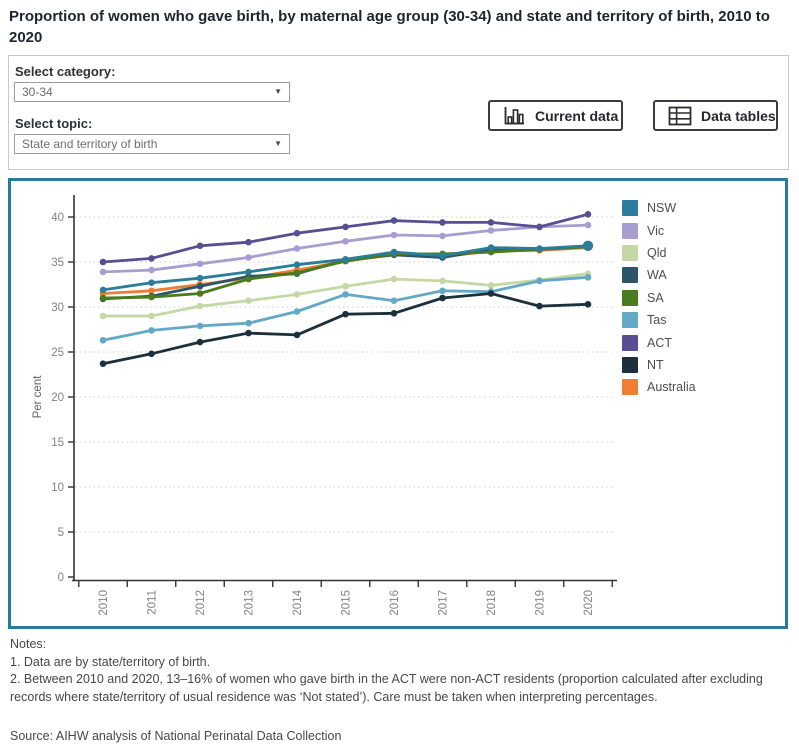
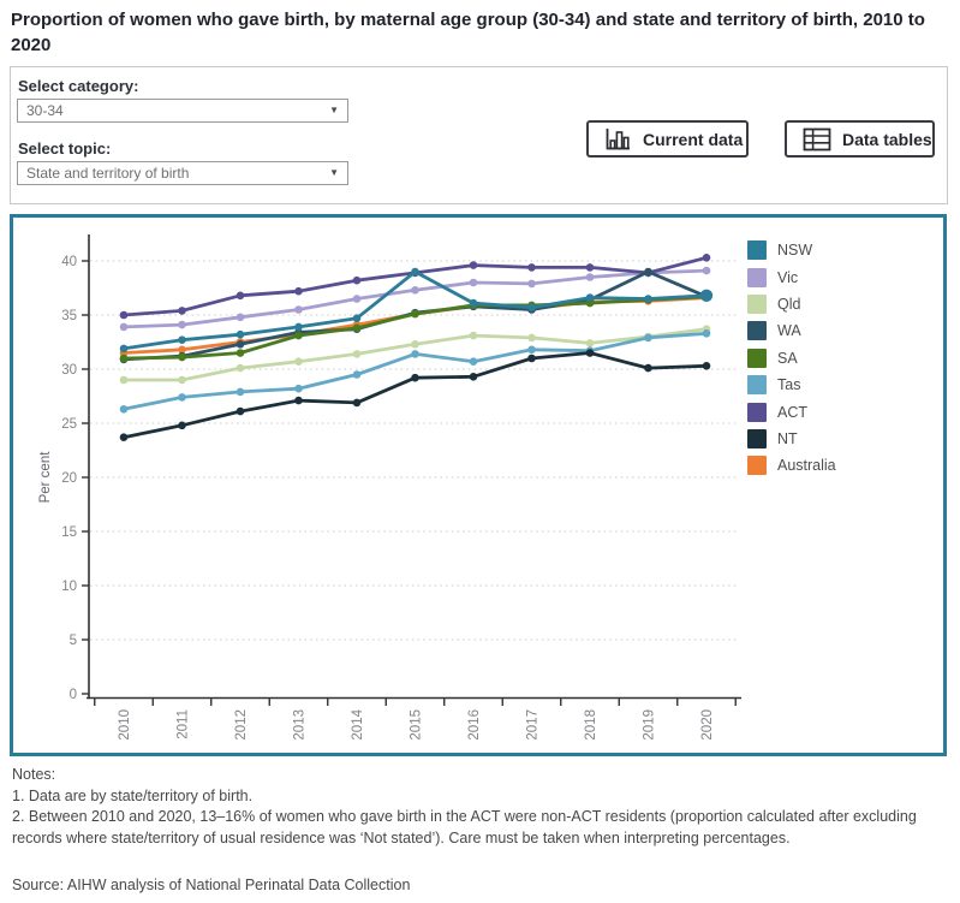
NSW/2015: 35 -> 39
WA/2019: 36 -> 39
